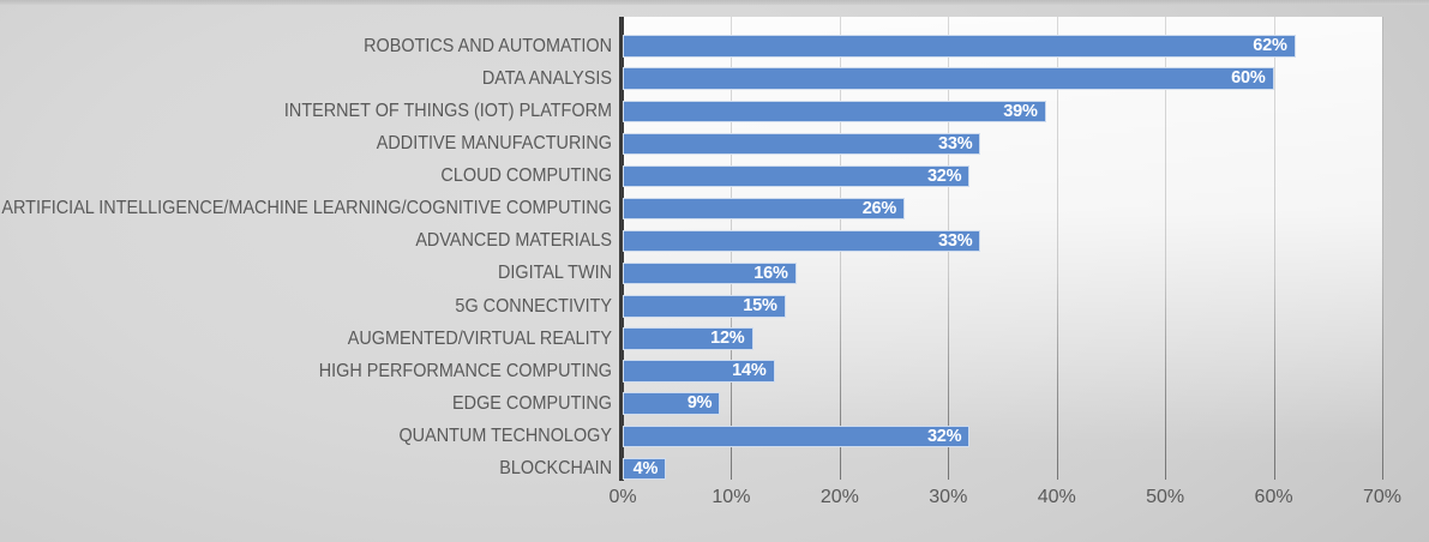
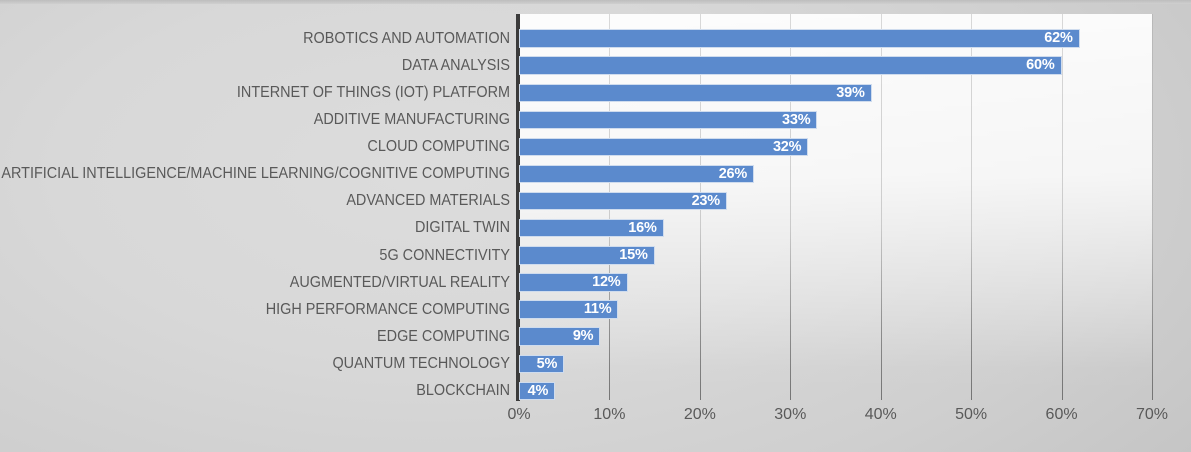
ADVANCED MATERIALS: 33% -> 23%
HIGH PERFORMANCE COMPUTING: 14% -> 11%
QUANTUM TECHNOLOGY: 32% -> 5%
